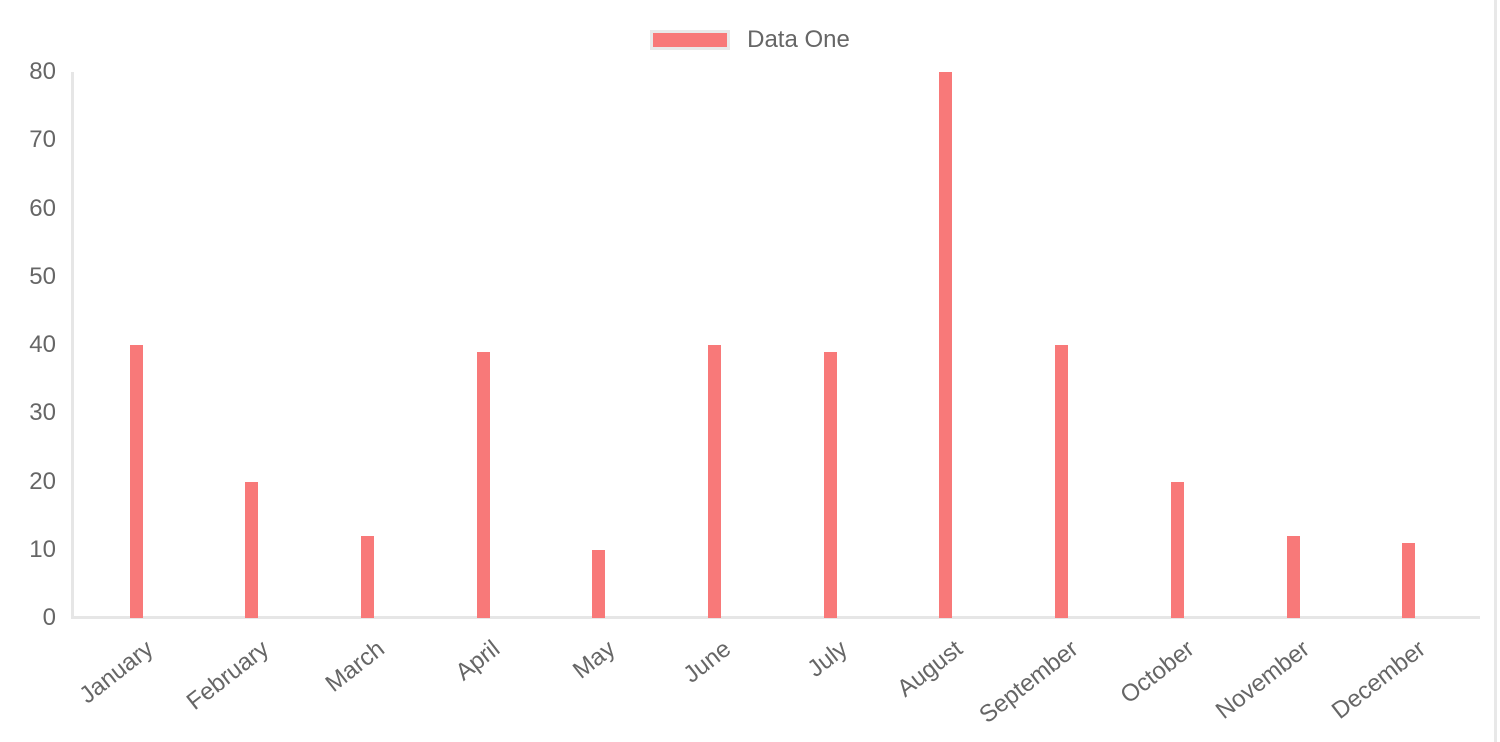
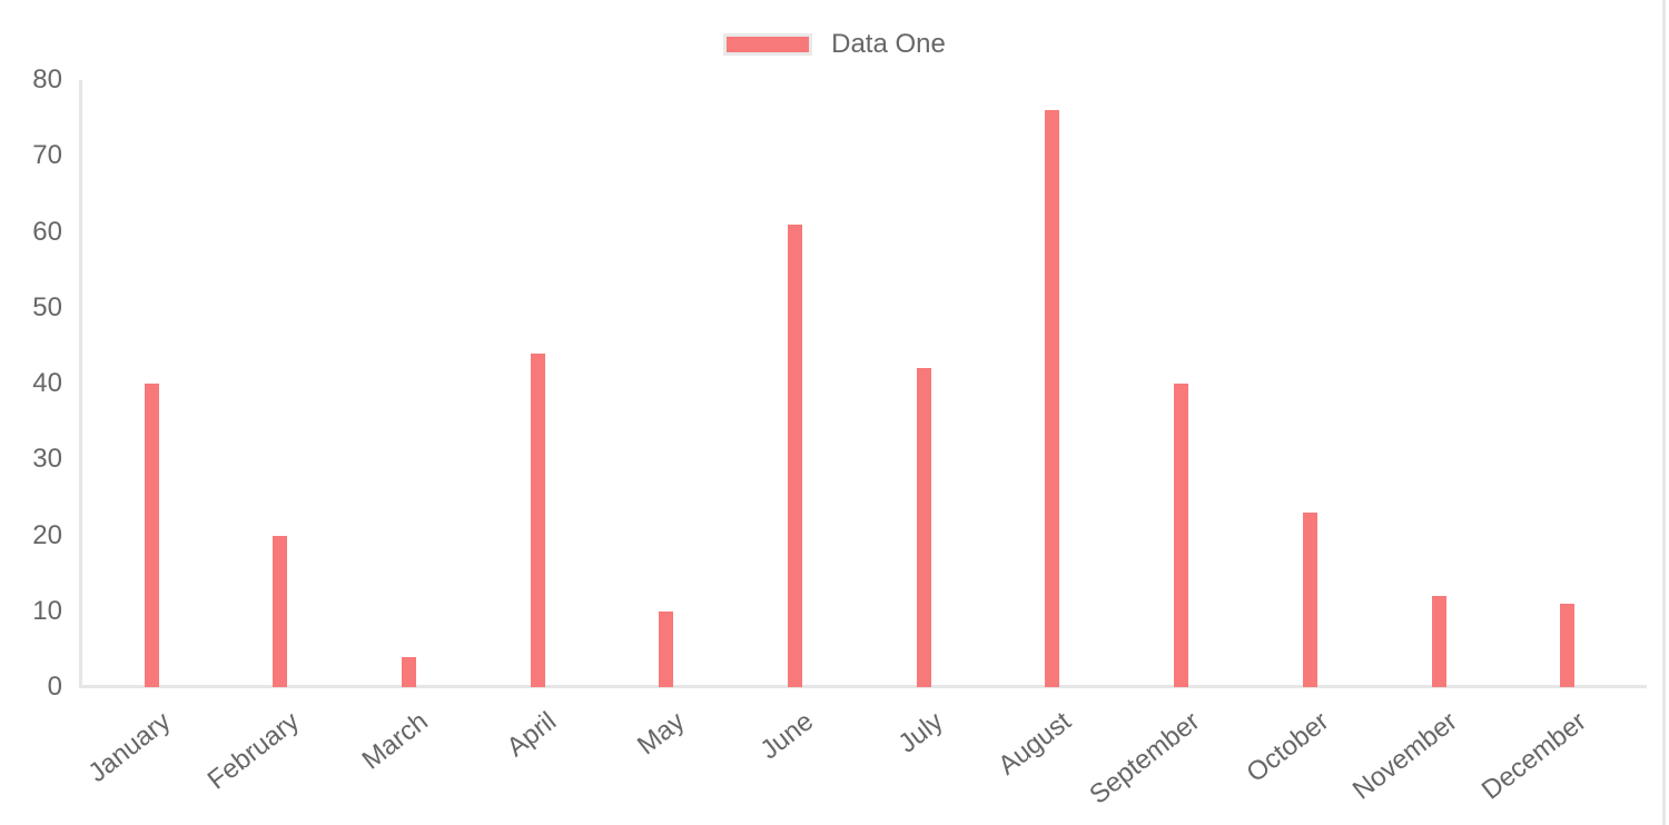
March: 12 -> 4
April: 39 -> 44
June: 40 -> 61
July: 39 -> 42
August: 80 -> 76
October: 20 -> 23
